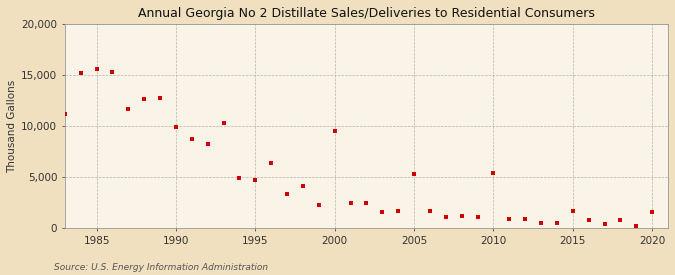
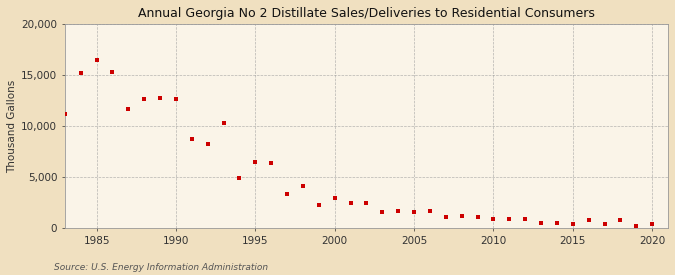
1985: 15,600 -> 16,500
1990: 9,900 -> 12,700
1995: 4,700 -> 6,400
2000: 9,500 -> 3,000
2005: 5,300 -> 1,600
2010: 5,400 -> 900
2015: 1,700 -> 400
2020: 1,600 -> 400
